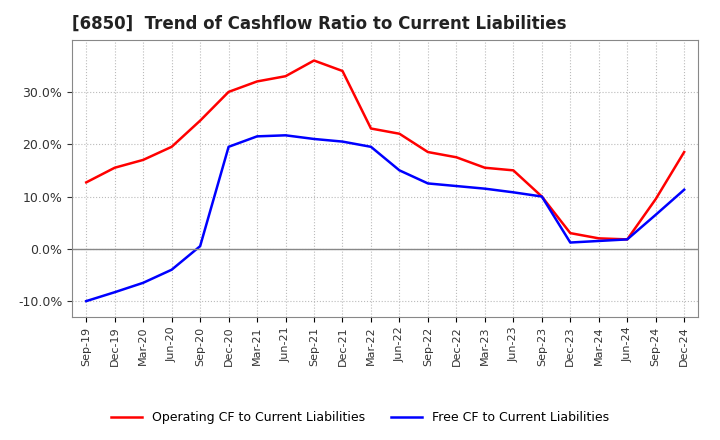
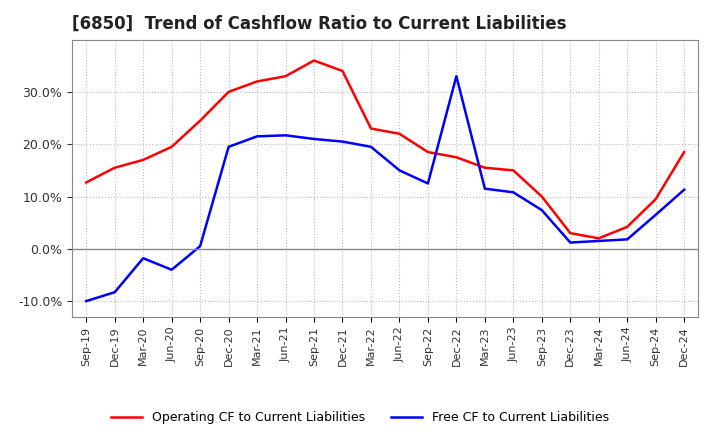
Free CF to Current Liabilities/Mar-20: -6.5% -> -1.8%
Free CF to Current Liabilities/Dec-22: 12.0% -> 33.0%
Free CF to Current Liabilities/Sep-23: 10.0% -> 7.4%
Operating CF to Current Liabilities/Jun-24: 1.8% -> 4.2%
